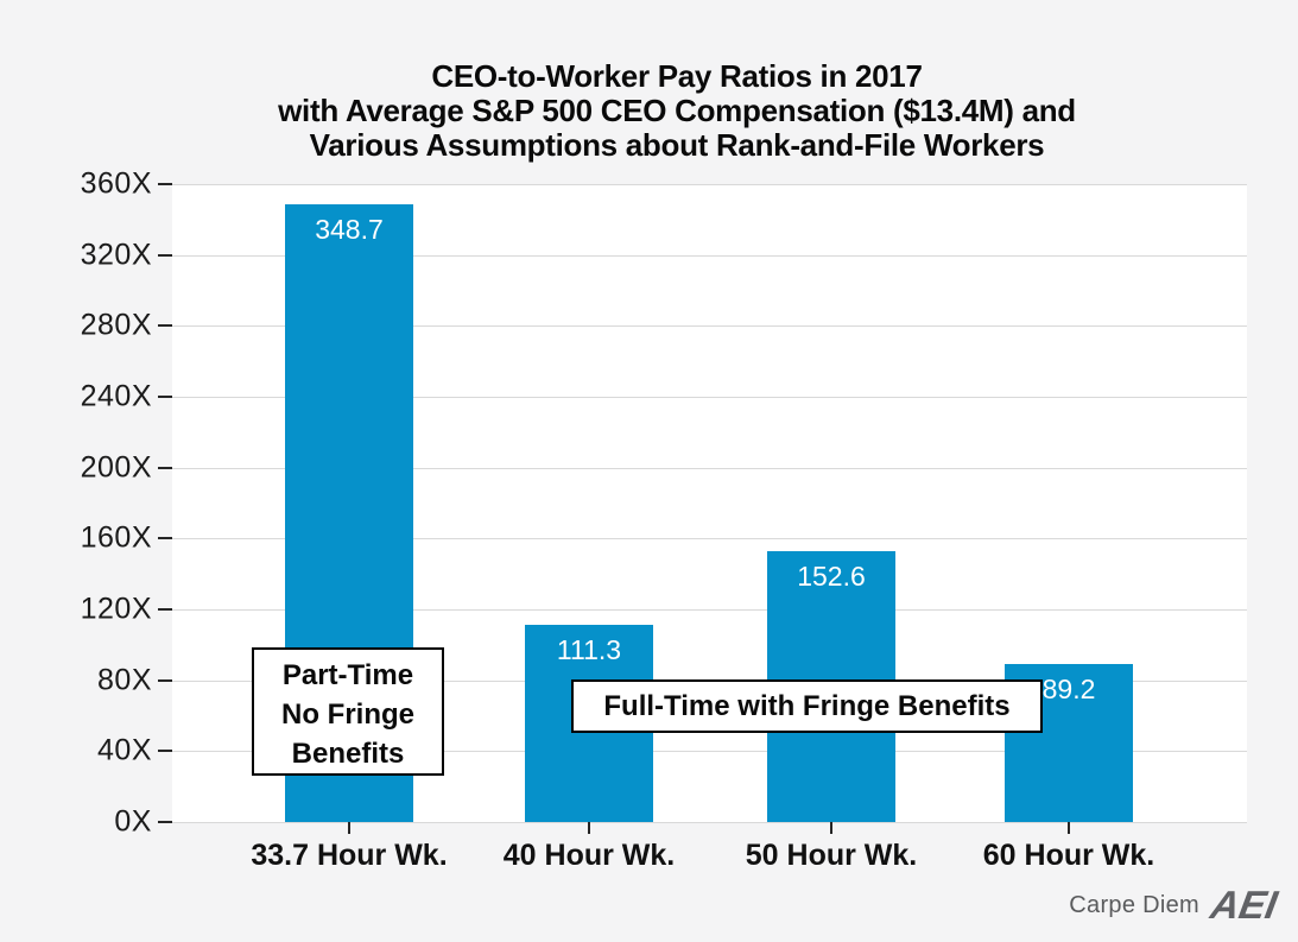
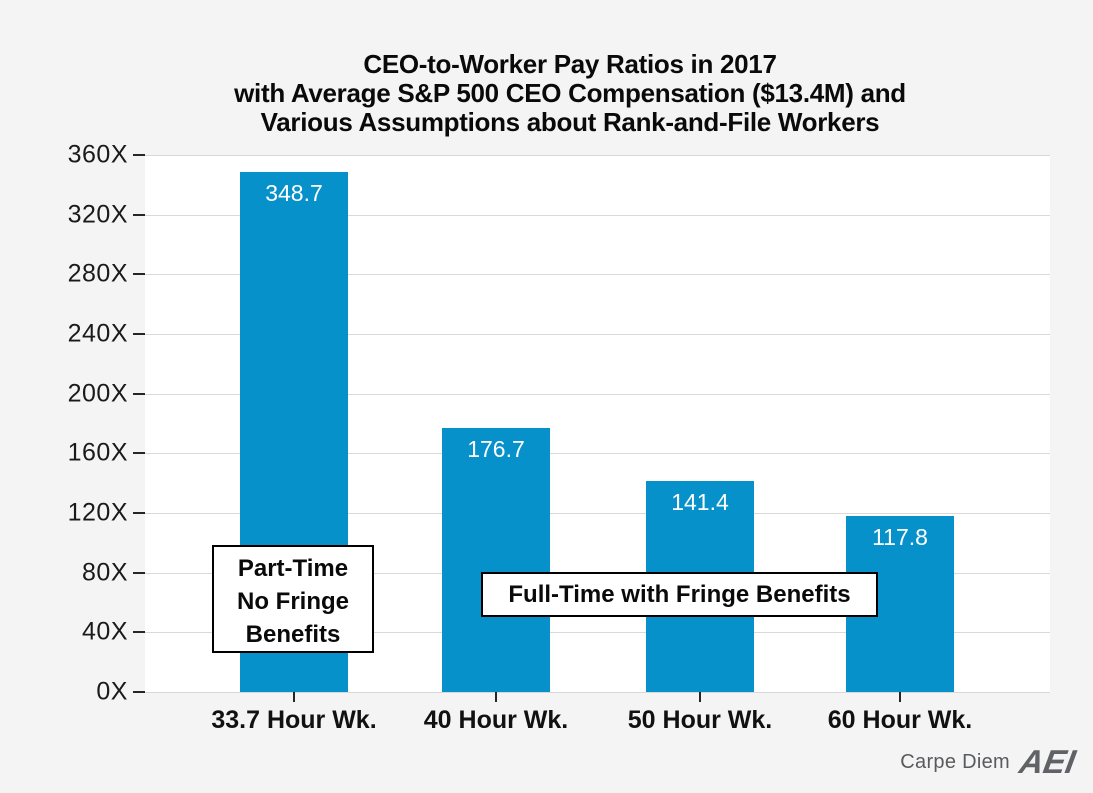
40 Hour Wk.: 111.3 -> 176.7
50 Hour Wk.: 152.6 -> 141.4
60 Hour Wk.: 89.2 -> 117.8
